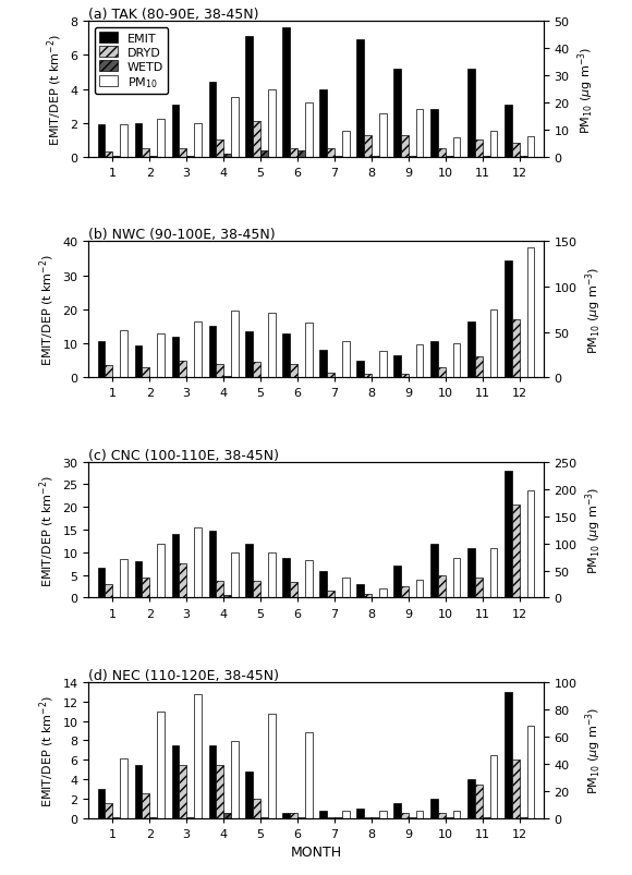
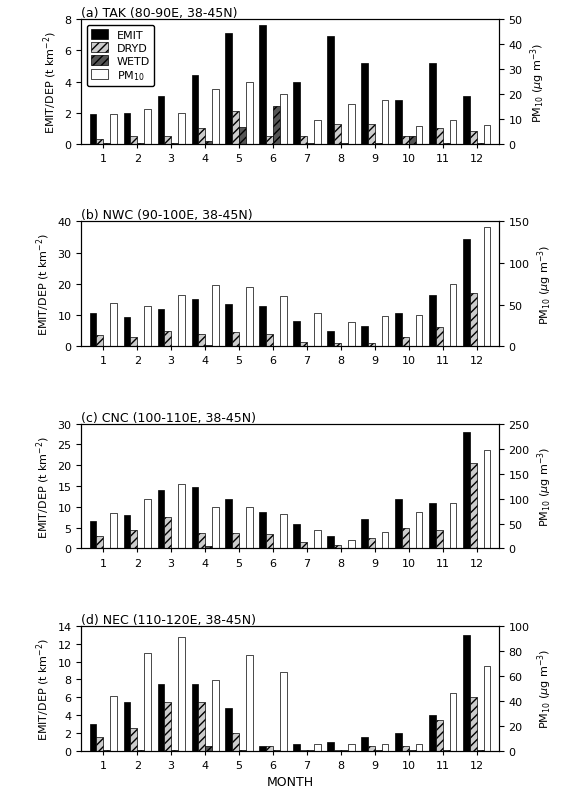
(a) TAK (80-90E, 38-45N)/WETD/5: 0.4 -> 1.1
(a) TAK (80-90E, 38-45N)/WETD/6: 0.4 -> 2.4
(a) TAK (80-90E, 38-45N)/WETD/10: 0.1 -> 0.5
